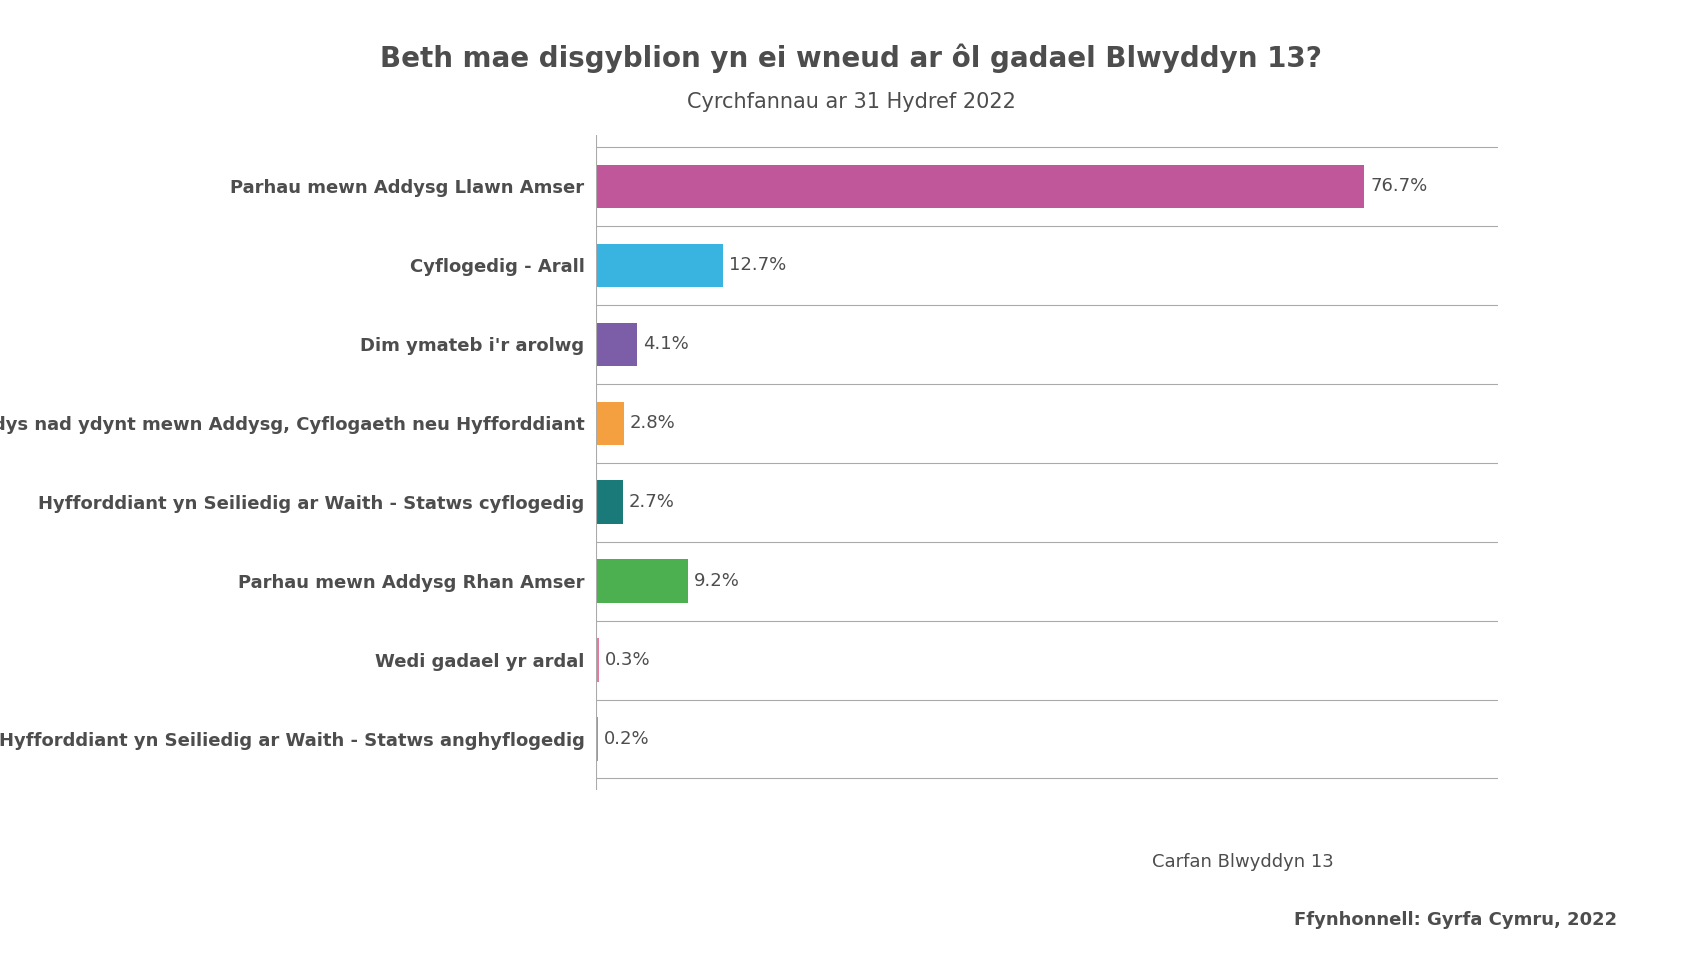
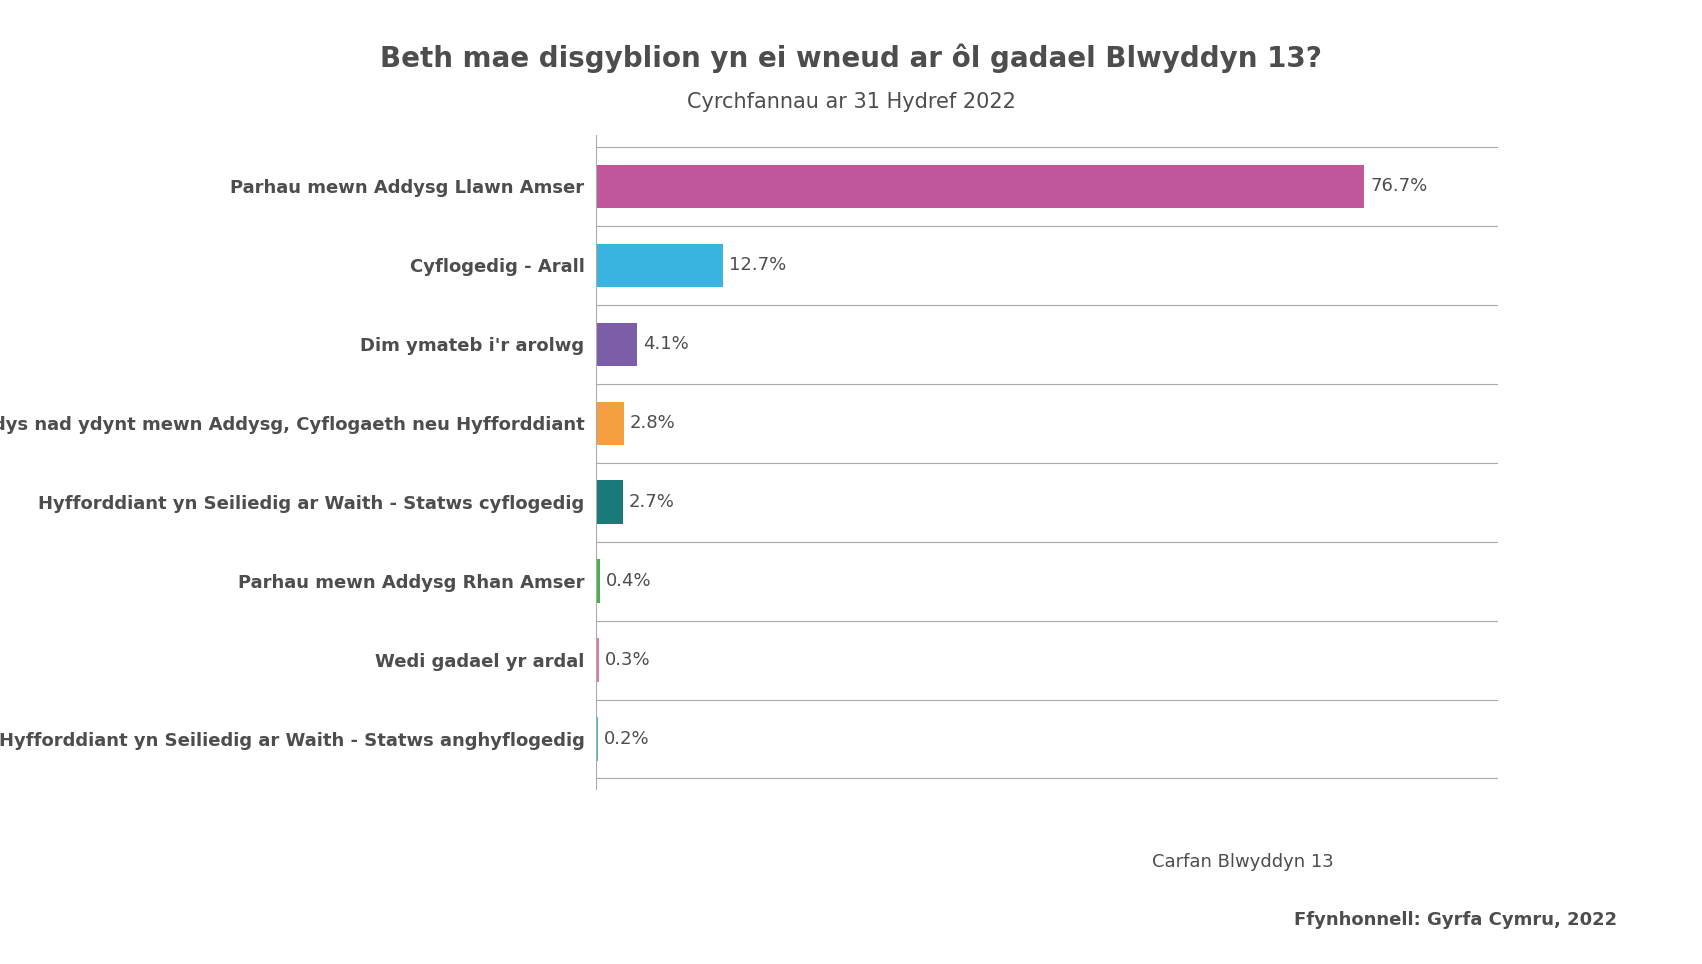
Parhau mewn Addysg Rhan Amser: 9.2% -> 0.4%
